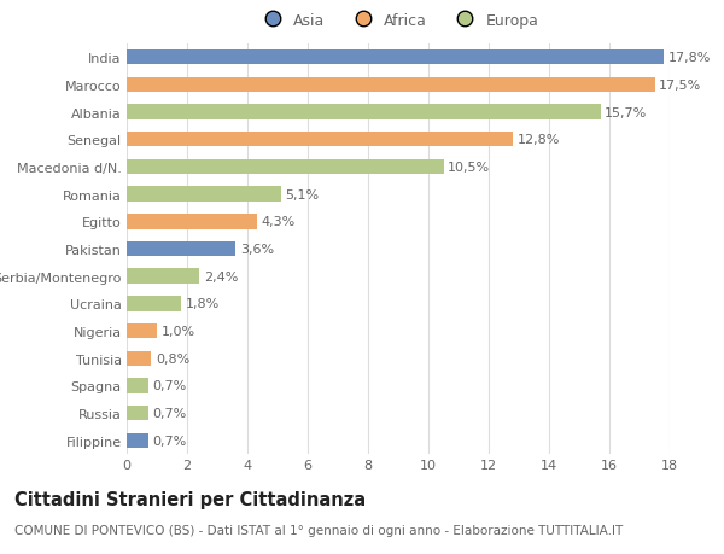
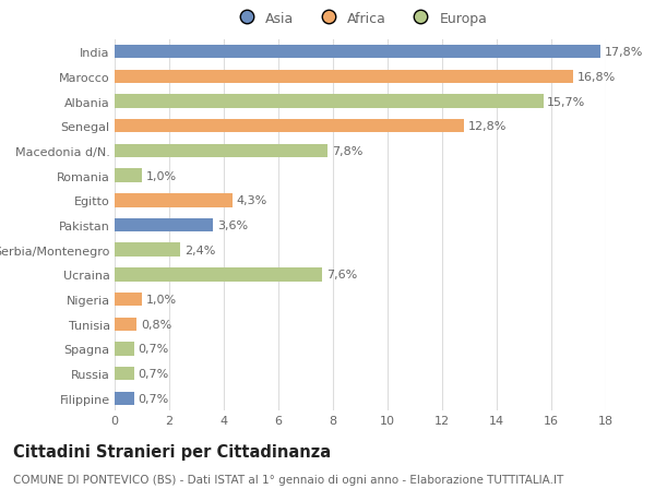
Marocco: 17,5% -> 16,8%
Macedonia d/N.: 10,5% -> 7,8%
Romania: 5,1% -> 1,0%
Ucraina: 1,8% -> 7,6%
